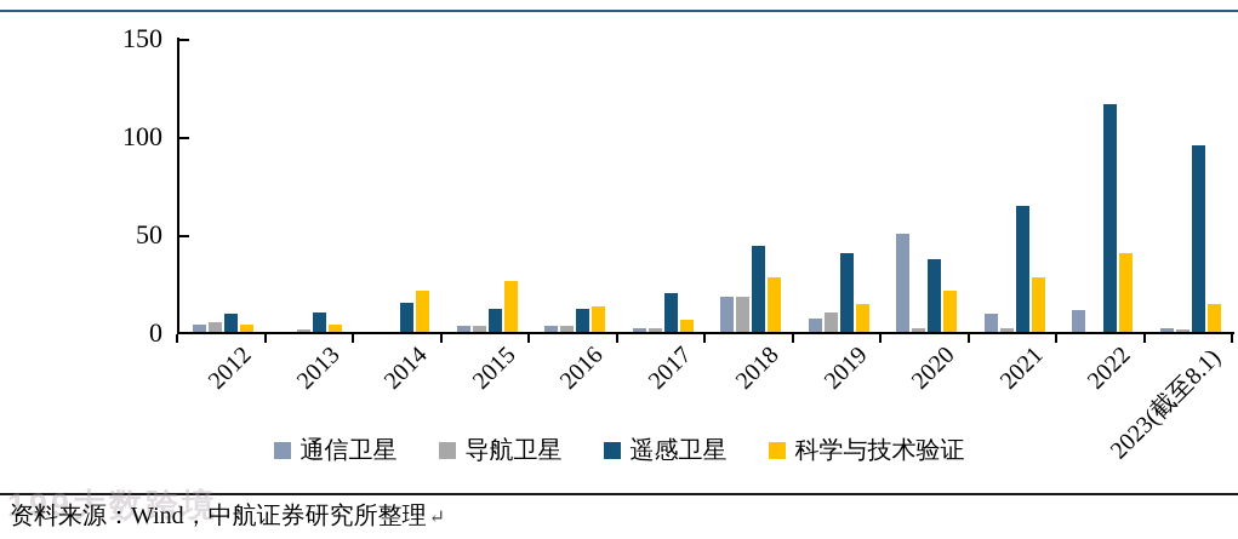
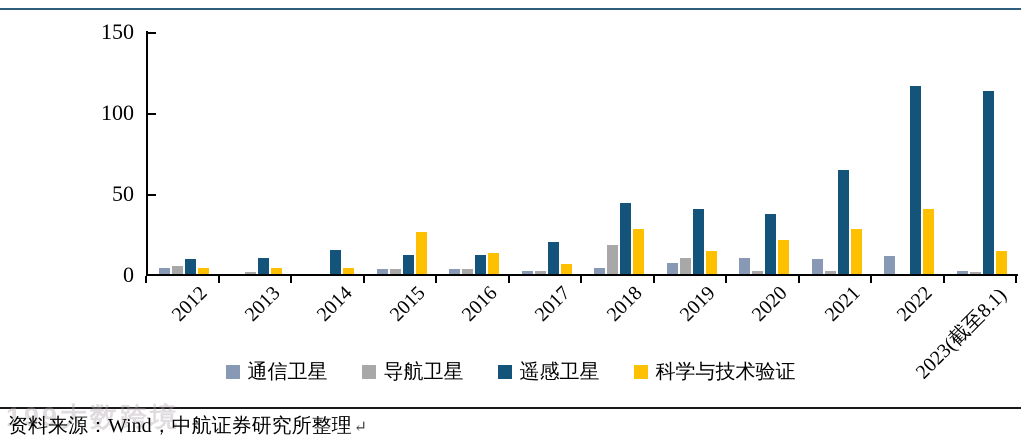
科学与技术验证/2014: 21 -> 4
通信卫星/2018: 18 -> 4
通信卫星/2020: 50 -> 10
遥感卫星/2023(截至8.1): 95 -> 113
